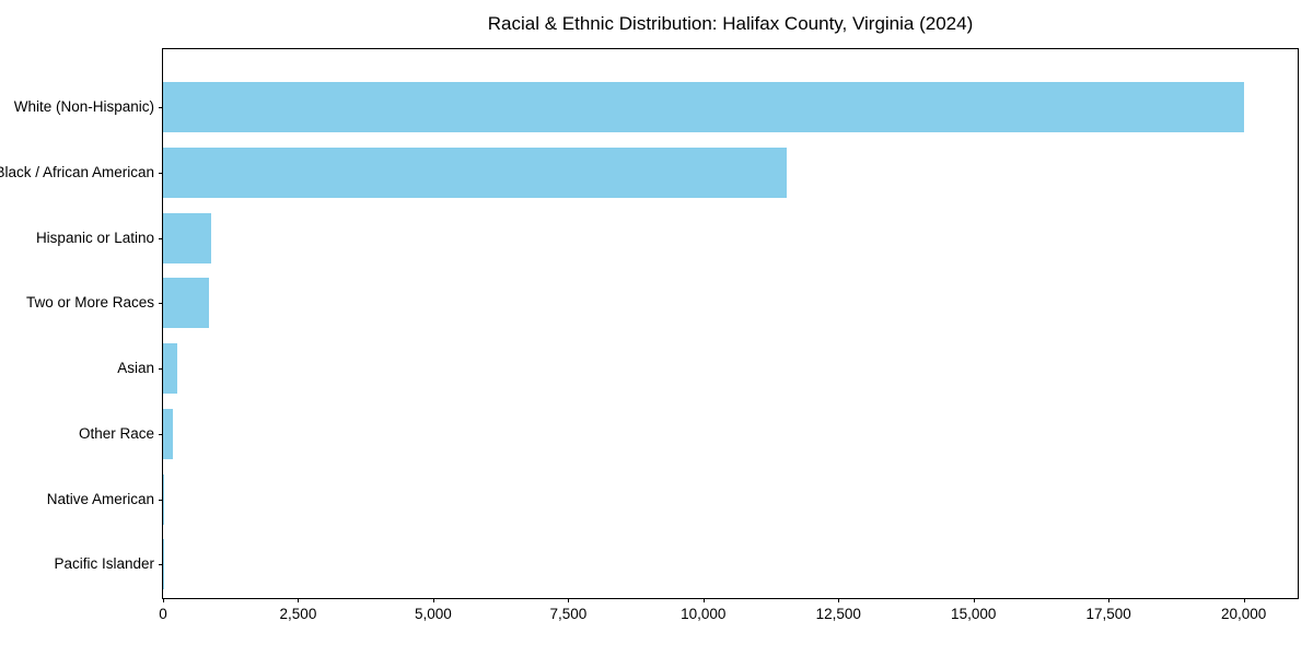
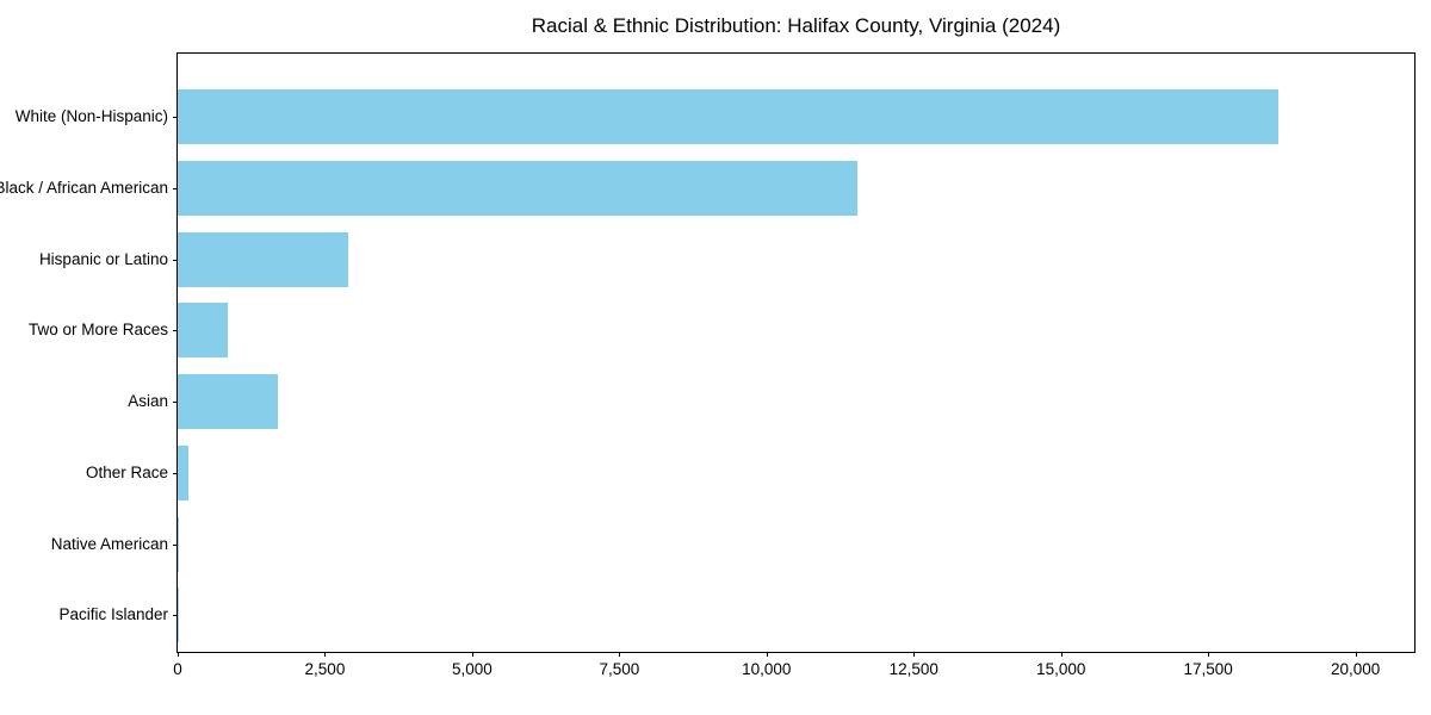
White (Non-Hispanic): 20000 -> 18700
Hispanic or Latino: 900 -> 2900
Asian: 300 -> 1700
